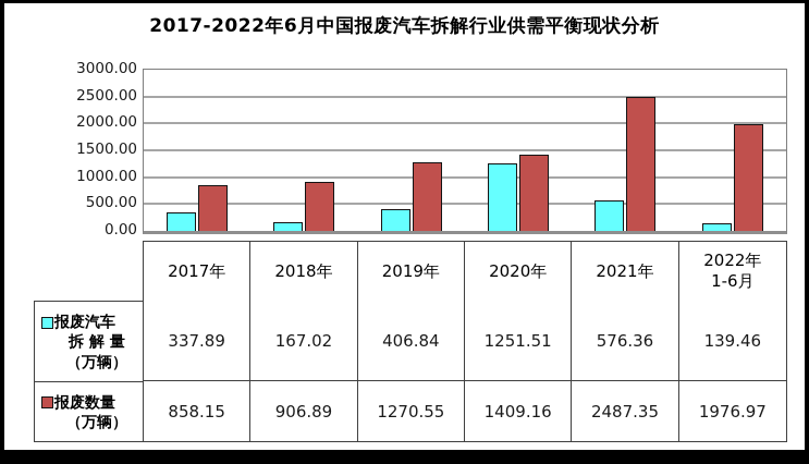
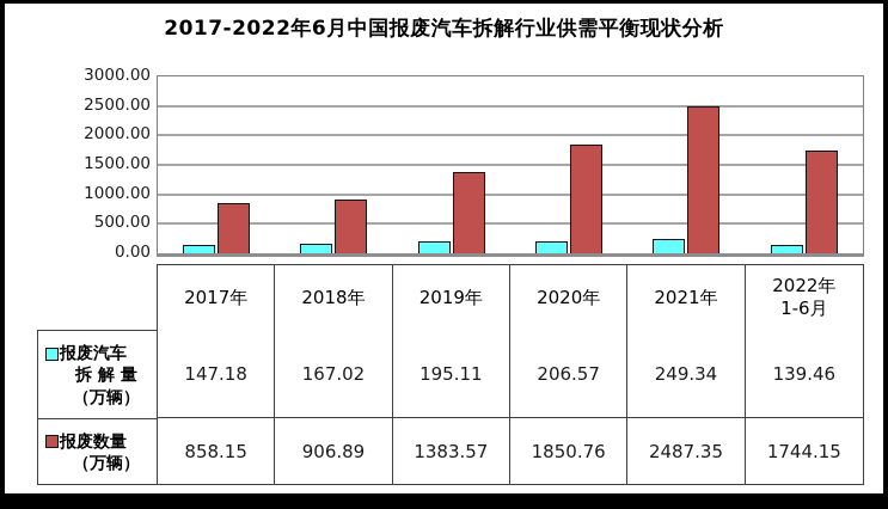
报废汽车拆解量（万辆）/2017年: 337.89 -> 147.18
报废汽车拆解量（万辆）/2019年: 406.84 -> 195.11
报废数量（万辆）/2019年: 1270.55 -> 1383.57
报废汽车拆解量（万辆）/2020年: 1251.51 -> 206.57
报废数量（万辆）/2020年: 1409.16 -> 1850.76
报废汽车拆解量（万辆）/2021年: 576.36 -> 249.34
报废数量（万辆）/2022年 1-6月: 1976.97 -> 1744.15
